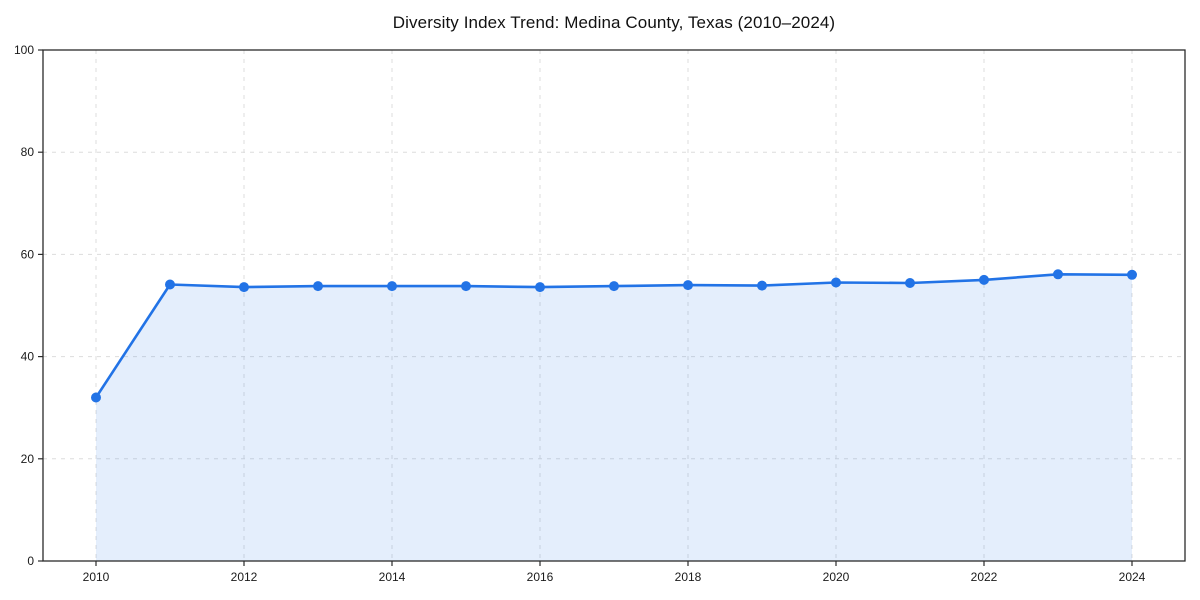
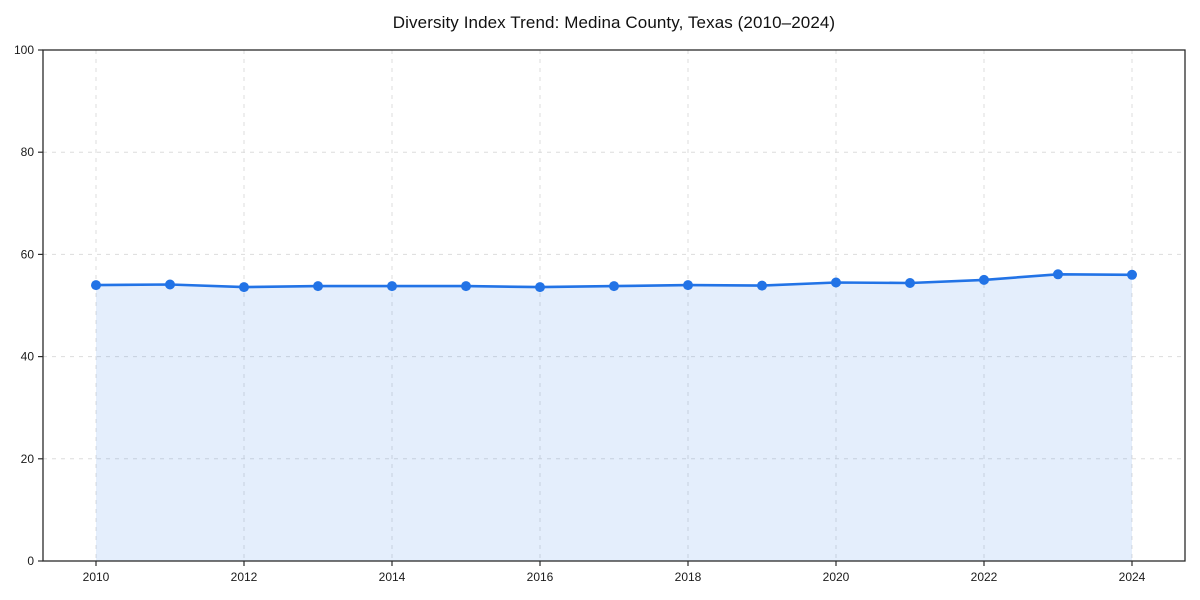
2010: 32 -> 54
